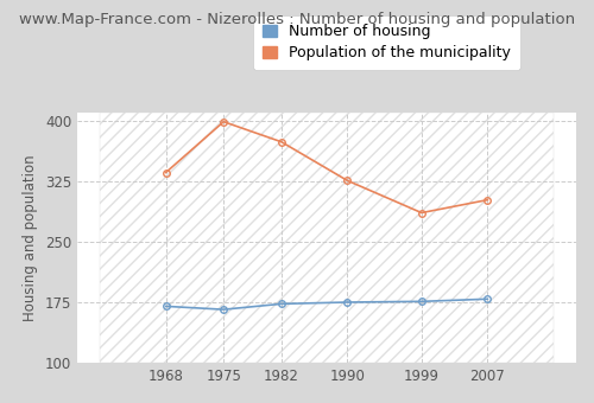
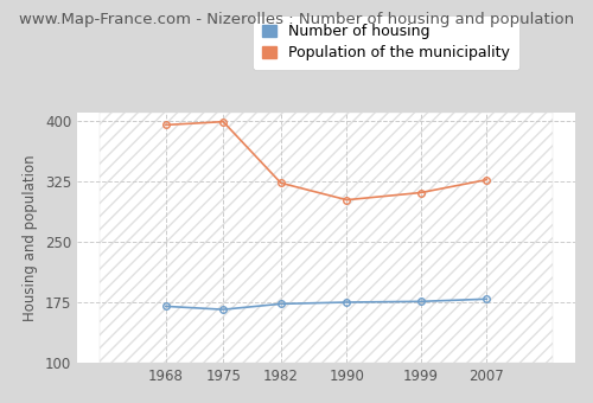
Population of the municipality/1968: 336 -> 395
Population of the municipality/1982: 374 -> 323
Population of the municipality/1990: 326 -> 302
Population of the municipality/1999: 286 -> 311
Population of the municipality/2007: 302 -> 327
